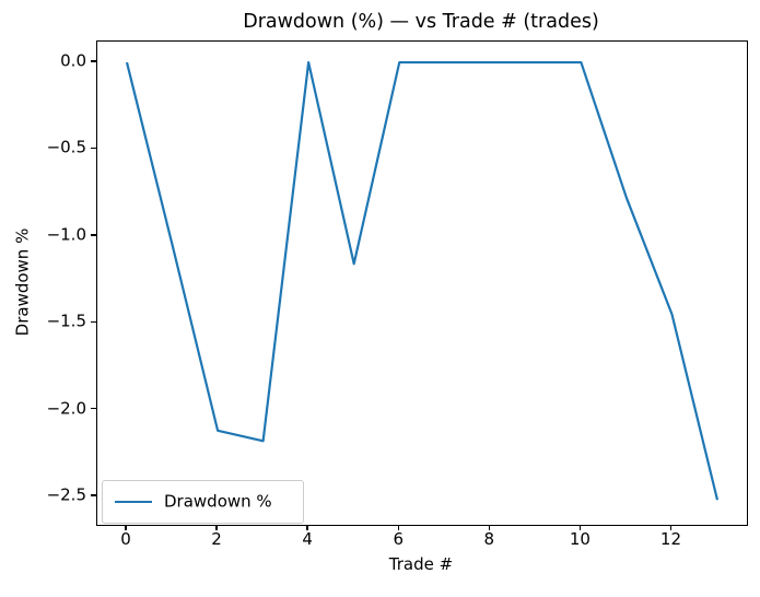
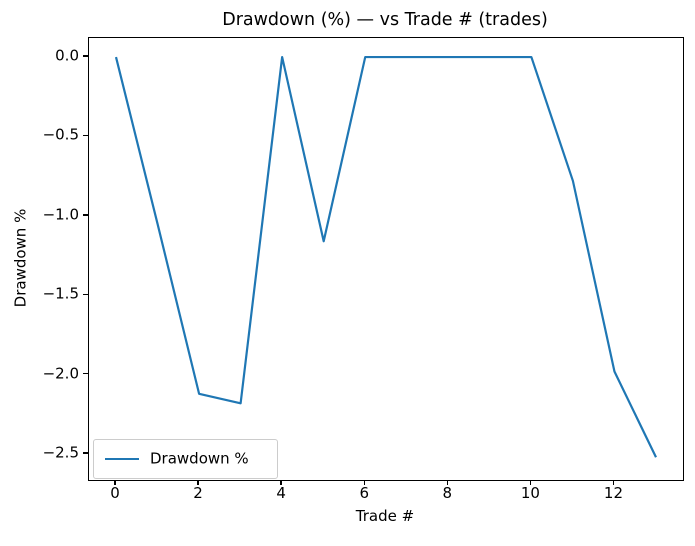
12: -1.45 -> -1.98
